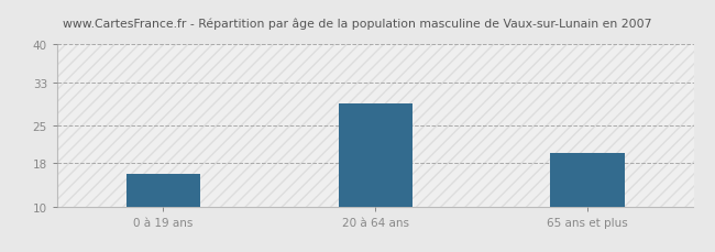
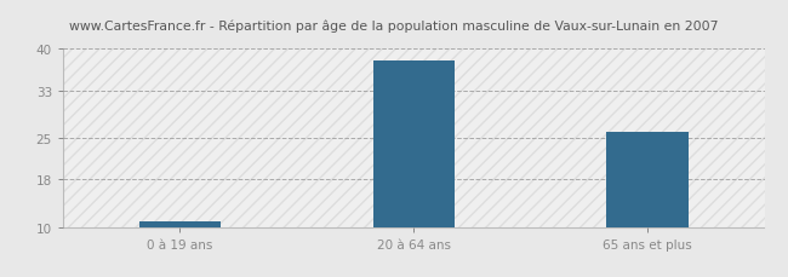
0 à 19 ans: 16 -> 11
20 à 64 ans: 29 -> 38
65 ans et plus: 20 -> 26
